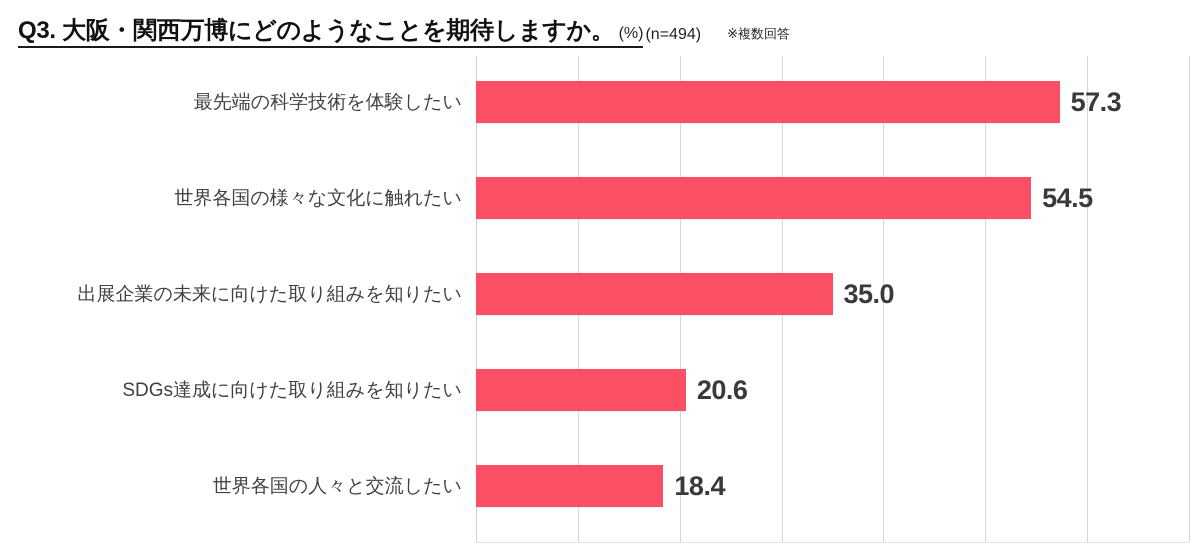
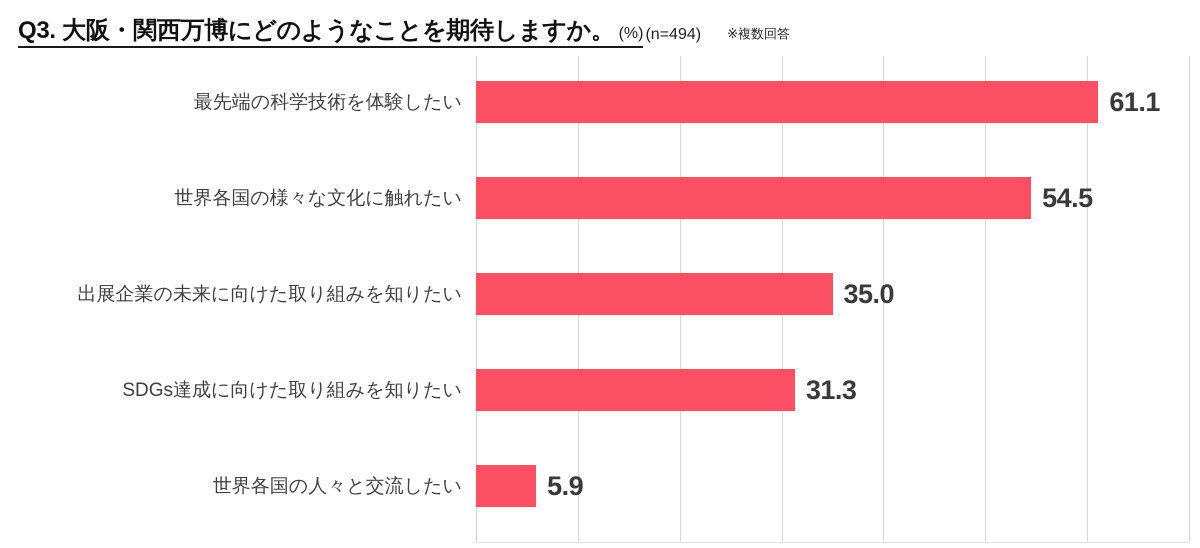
最先端の科学技術を体験したい: 57.3 -> 61.1
SDGs達成に向けた取り組みを知りたい: 20.6 -> 31.3
世界各国の人々と交流したい: 18.4 -> 5.9
